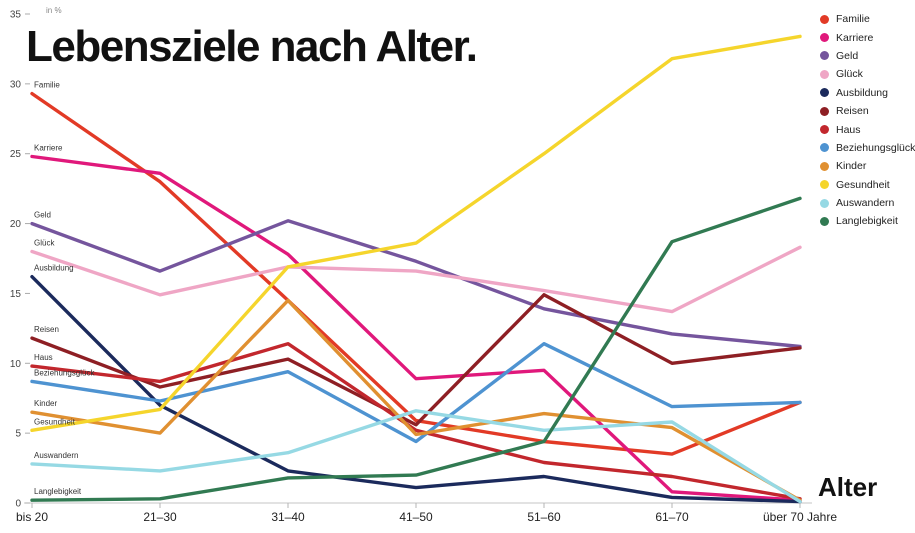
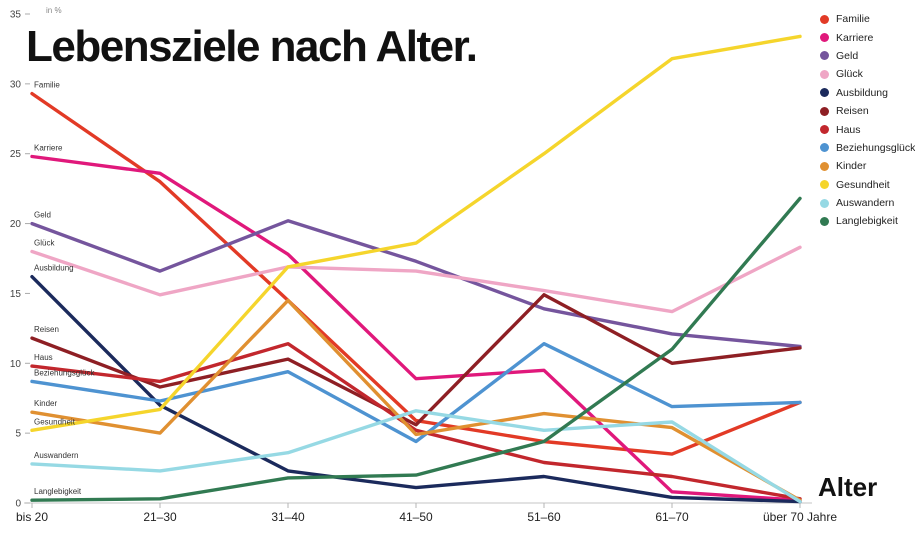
Langlebigkeit/61–70: 18.7 -> 11.0
